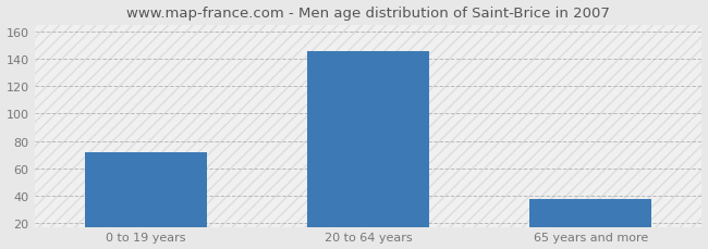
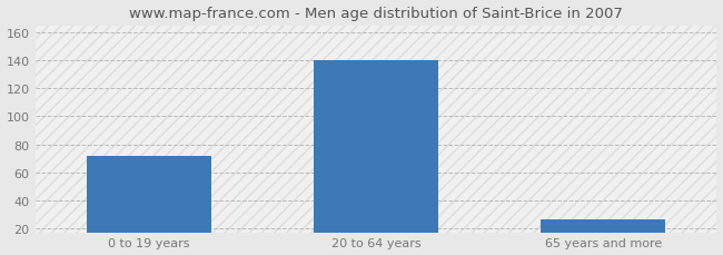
20 to 64 years: 146 -> 140
65 years and more: 37 -> 26
